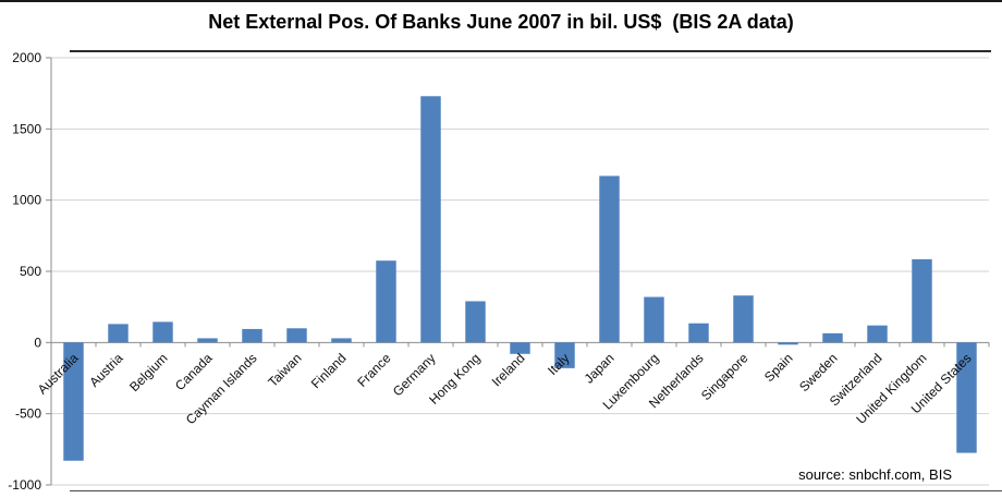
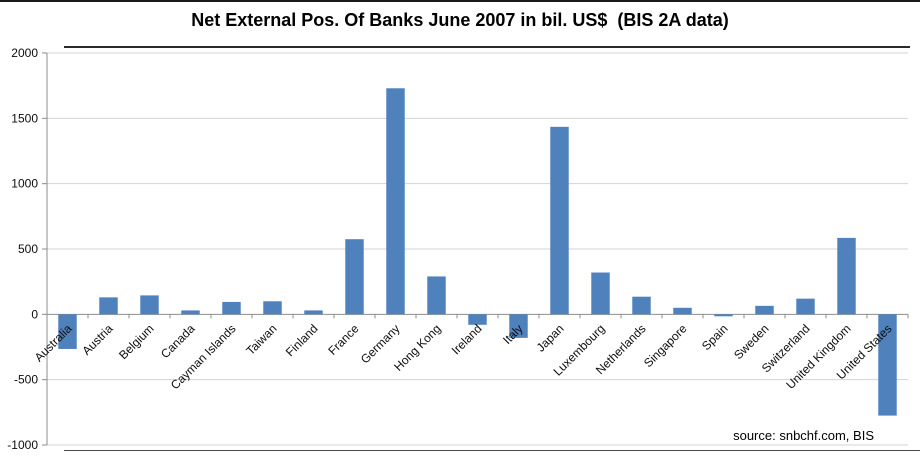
Australia: -830 -> -260
Japan: 1170 -> 1440
Singapore: 330 -> 50
